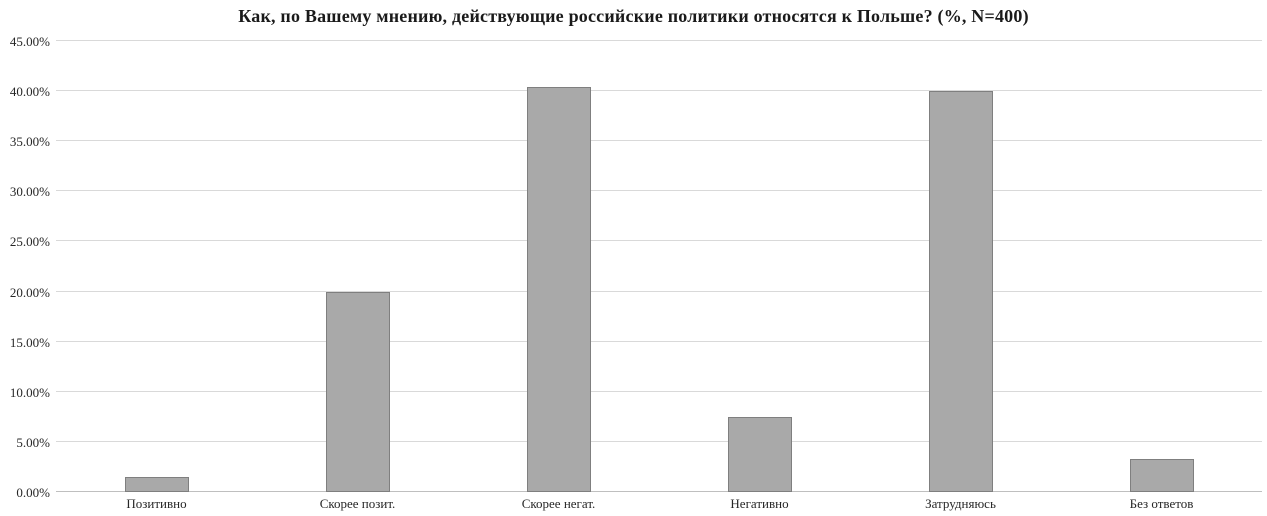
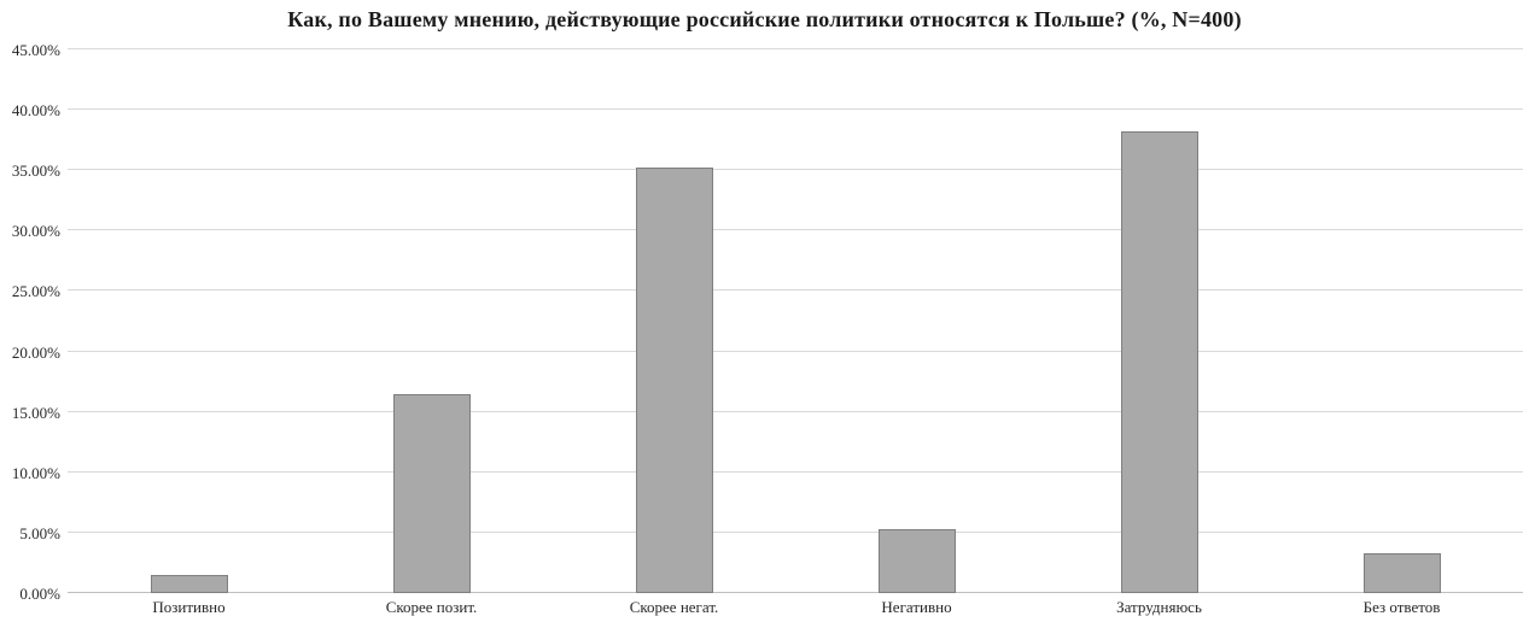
Скорее позит.: 20.0% -> 16.5%
Скорее негат.: 40.4% -> 35.2%
Негативно: 7.5% -> 5.2%
Затрудняюсь: 40.0% -> 38.2%
